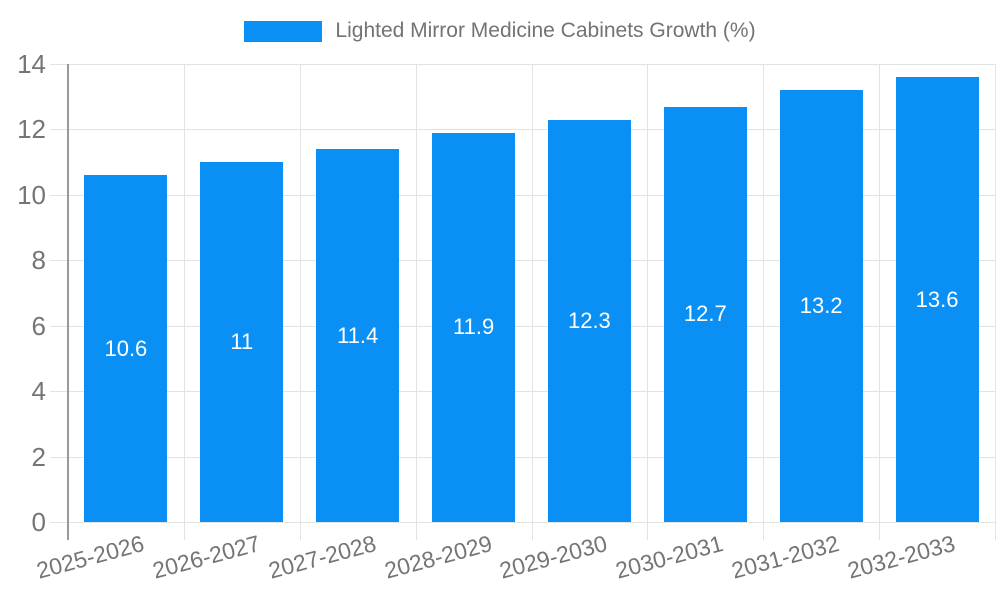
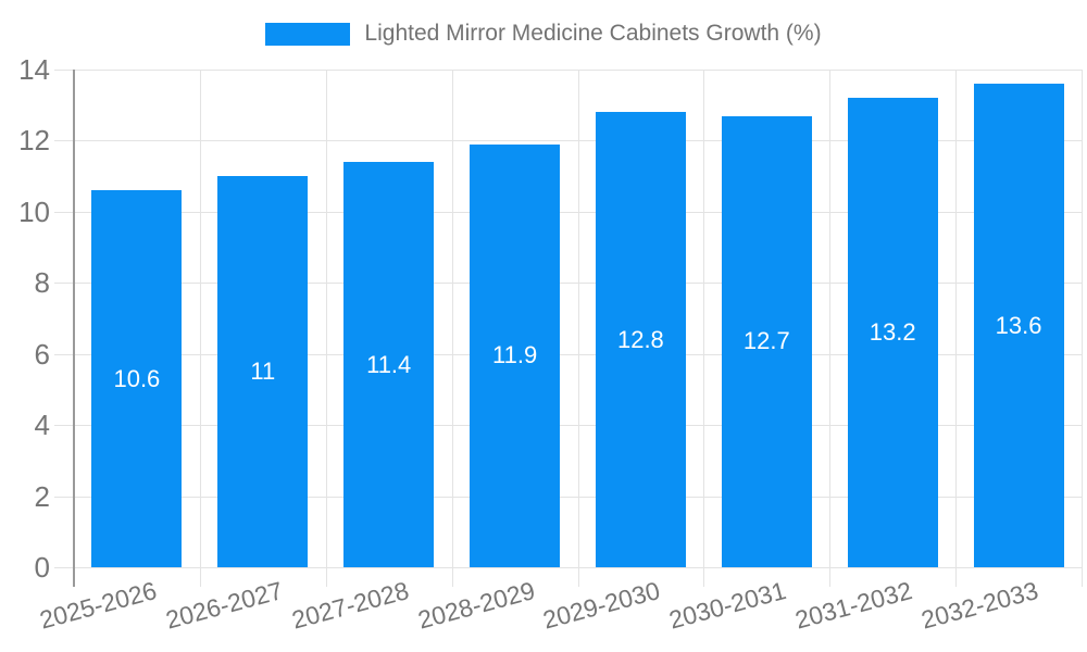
2029-2030: 12.3 -> 12.8
